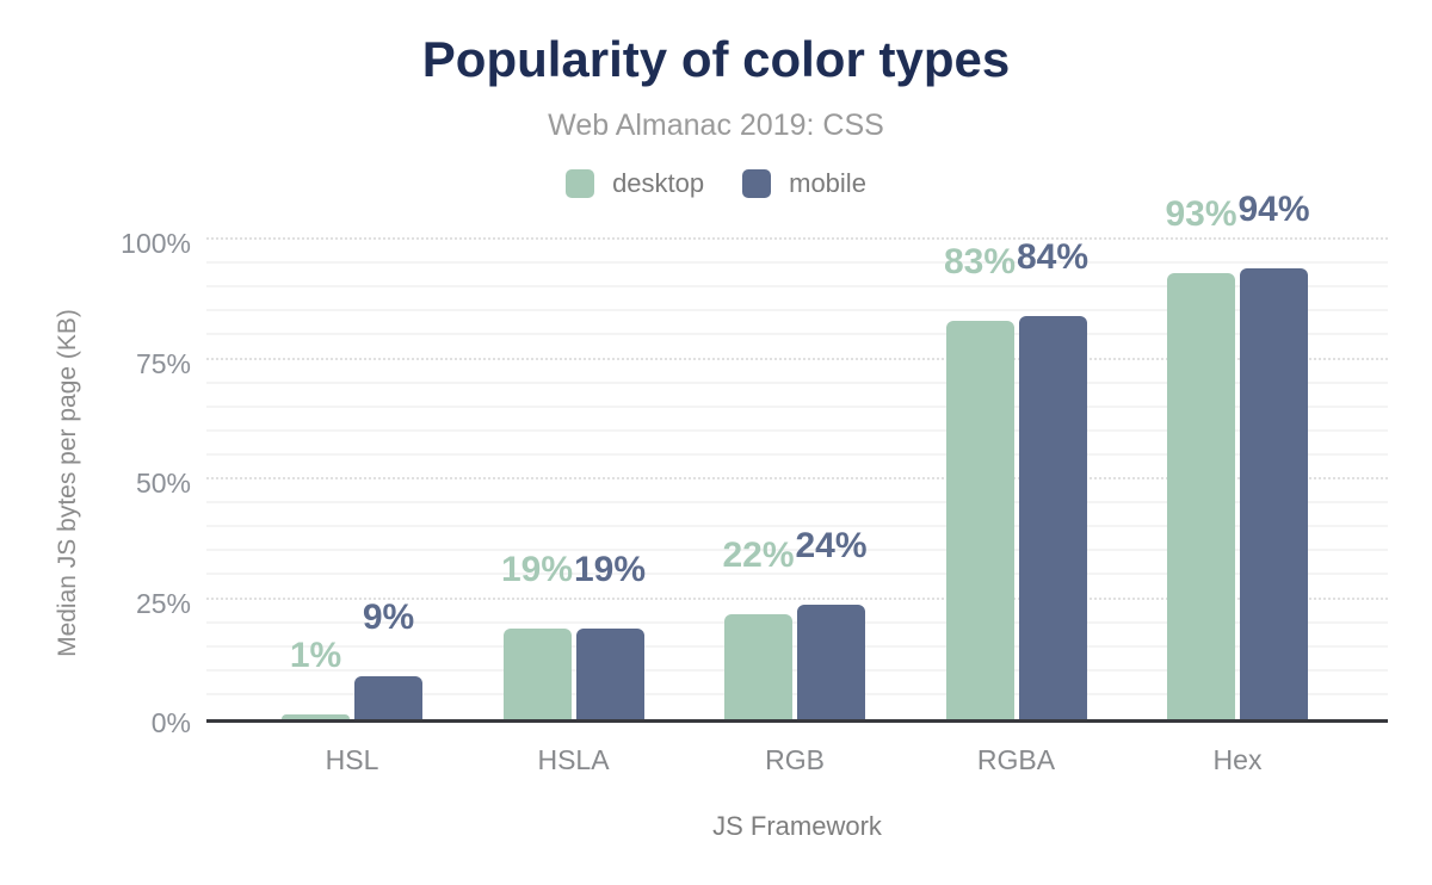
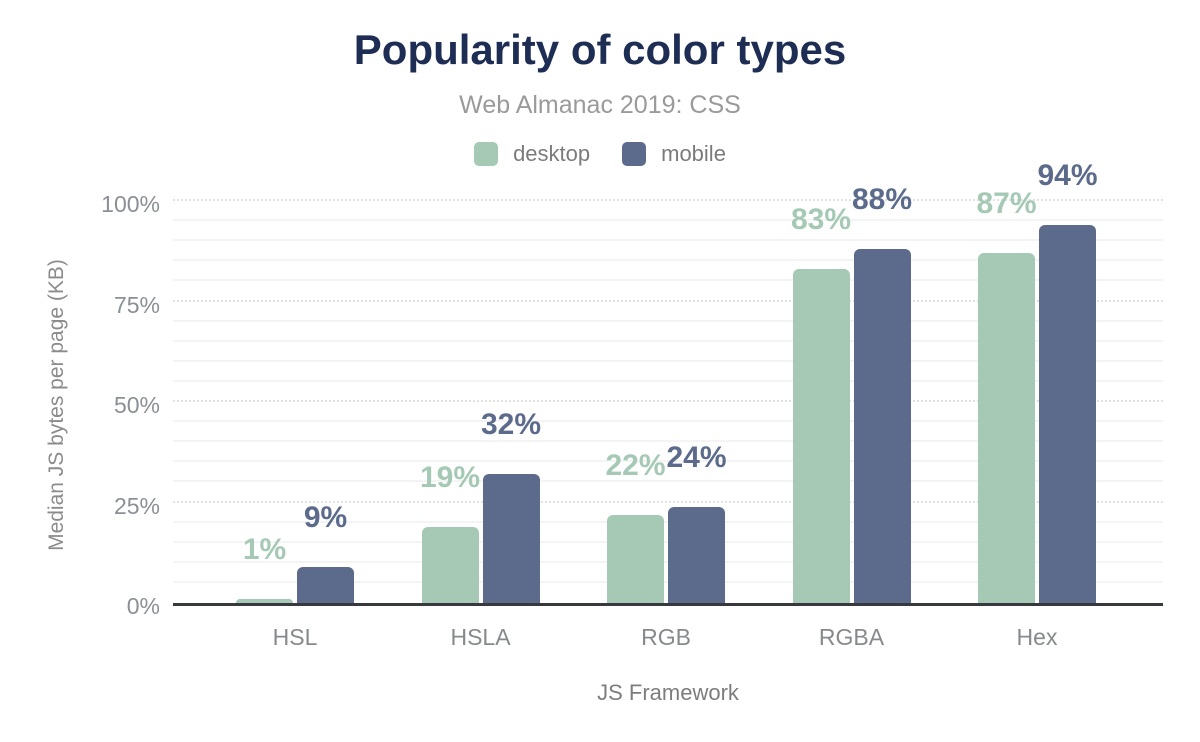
mobile/HSLA: 19% -> 32%
mobile/RGBA: 84% -> 88%
desktop/Hex: 93% -> 87%
